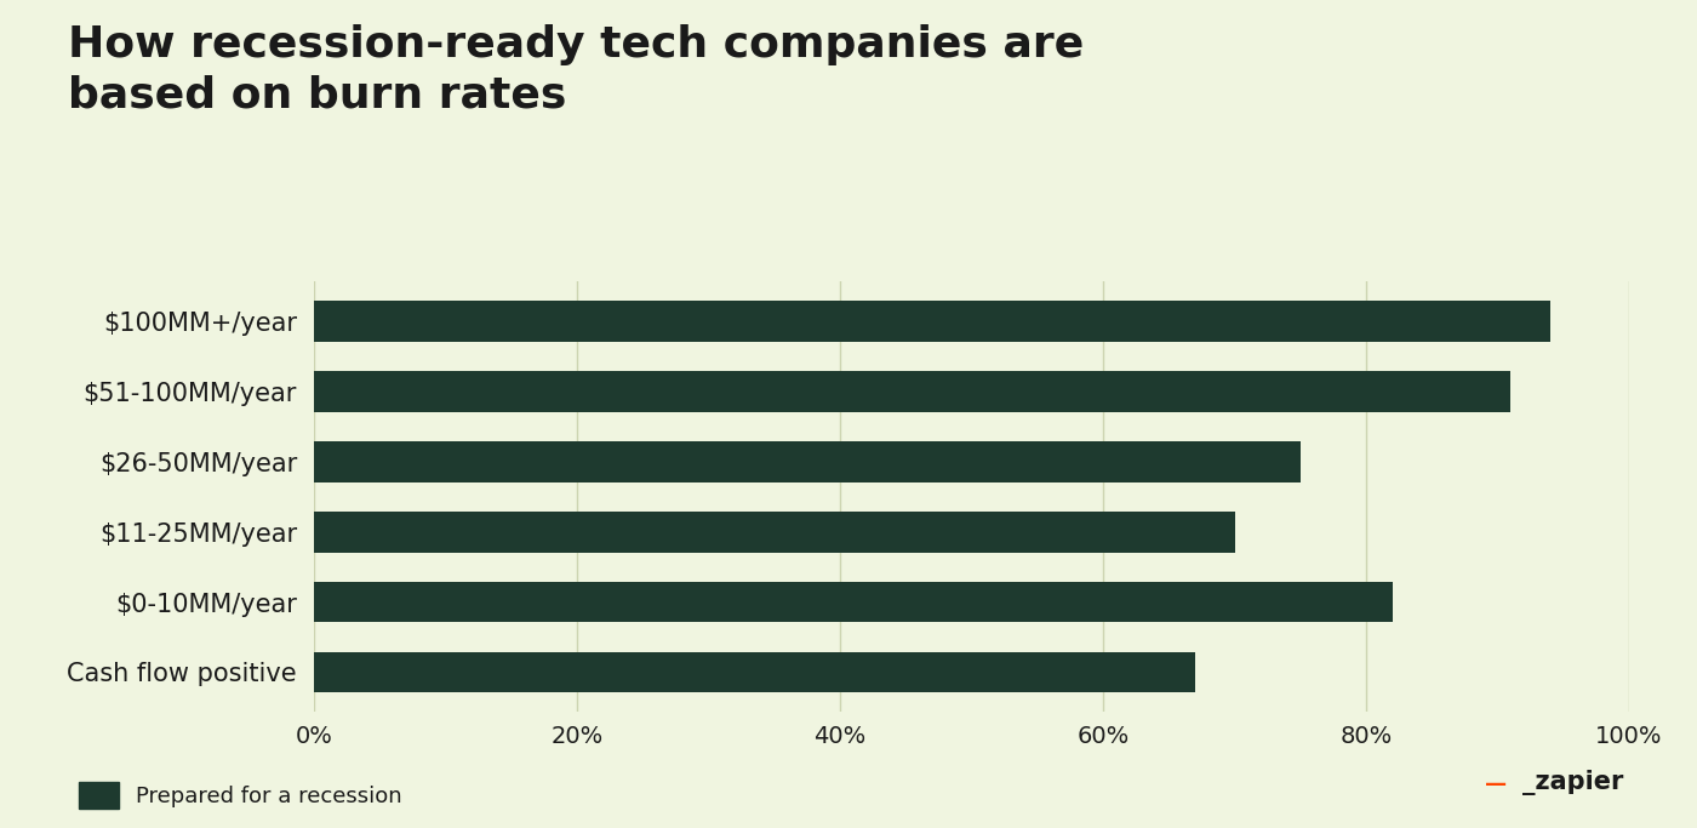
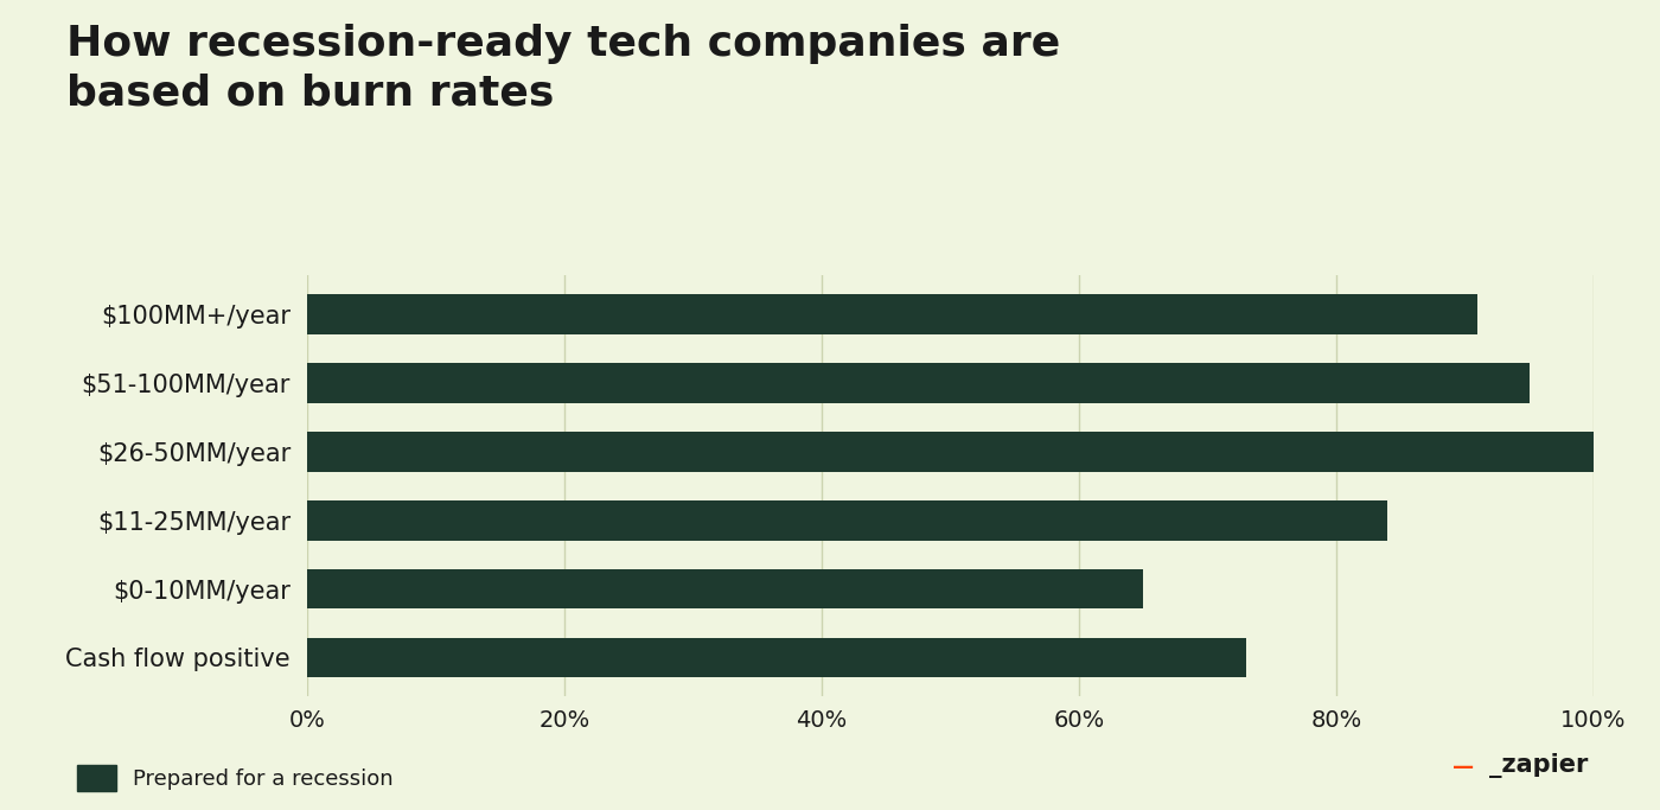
$100MM+/year: 94% -> 91%
$51-100MM/year: 91% -> 95%
$26-50MM/year: 75% -> 100%
$11-25MM/year: 70% -> 84%
$0-10MM/year: 82% -> 65%
Cash flow positive: 67% -> 73%
